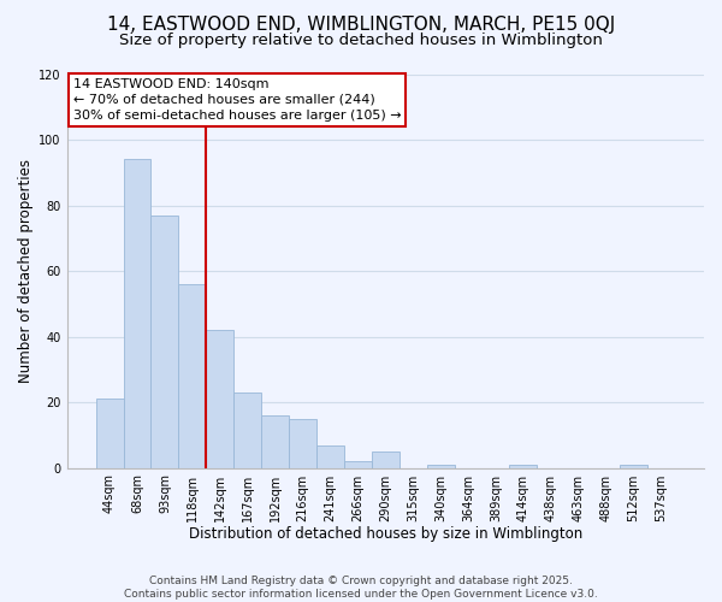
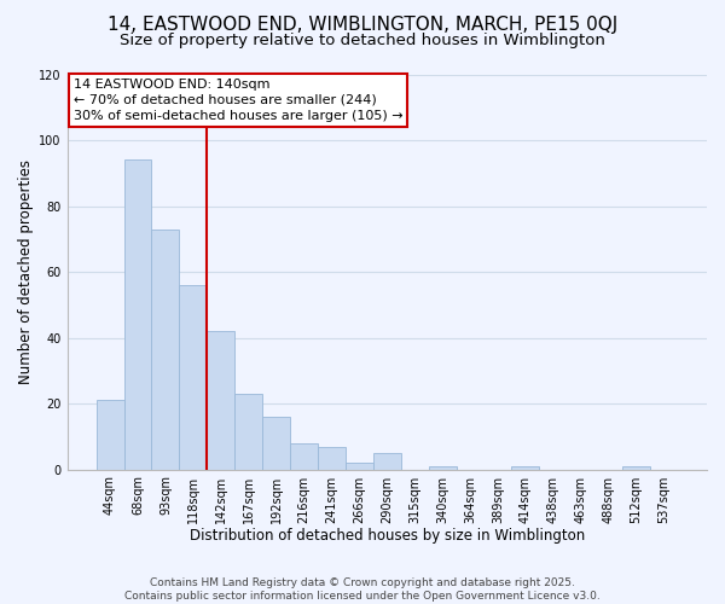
93sqm: 77 -> 73
216sqm: 15 -> 8
